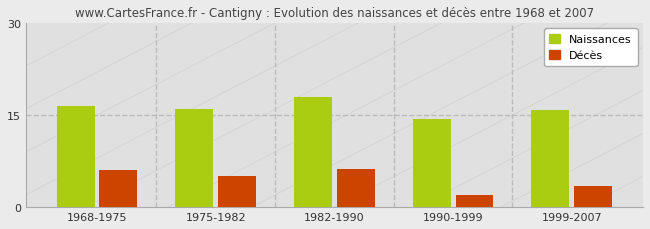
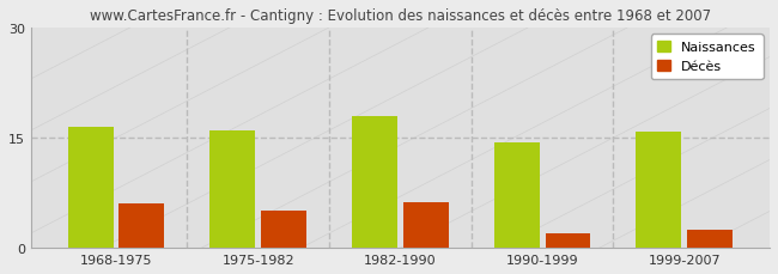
Décès/1999-2007: 3.5 -> 2.4
